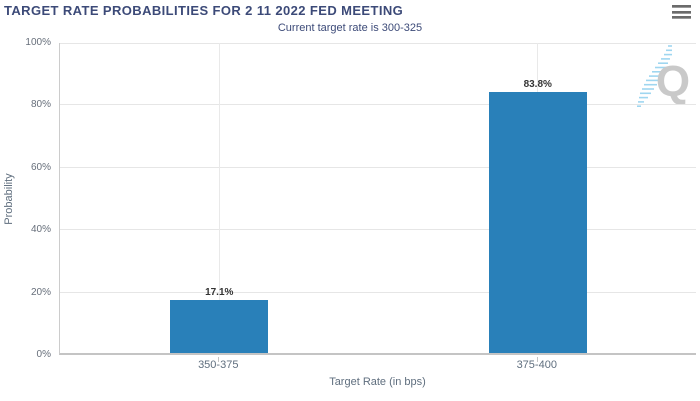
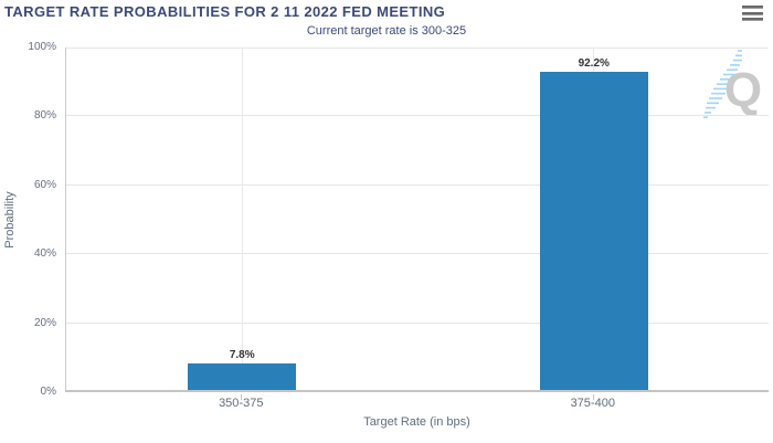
350-375: 17.1% -> 7.8%
375-400: 83.8% -> 92.2%
